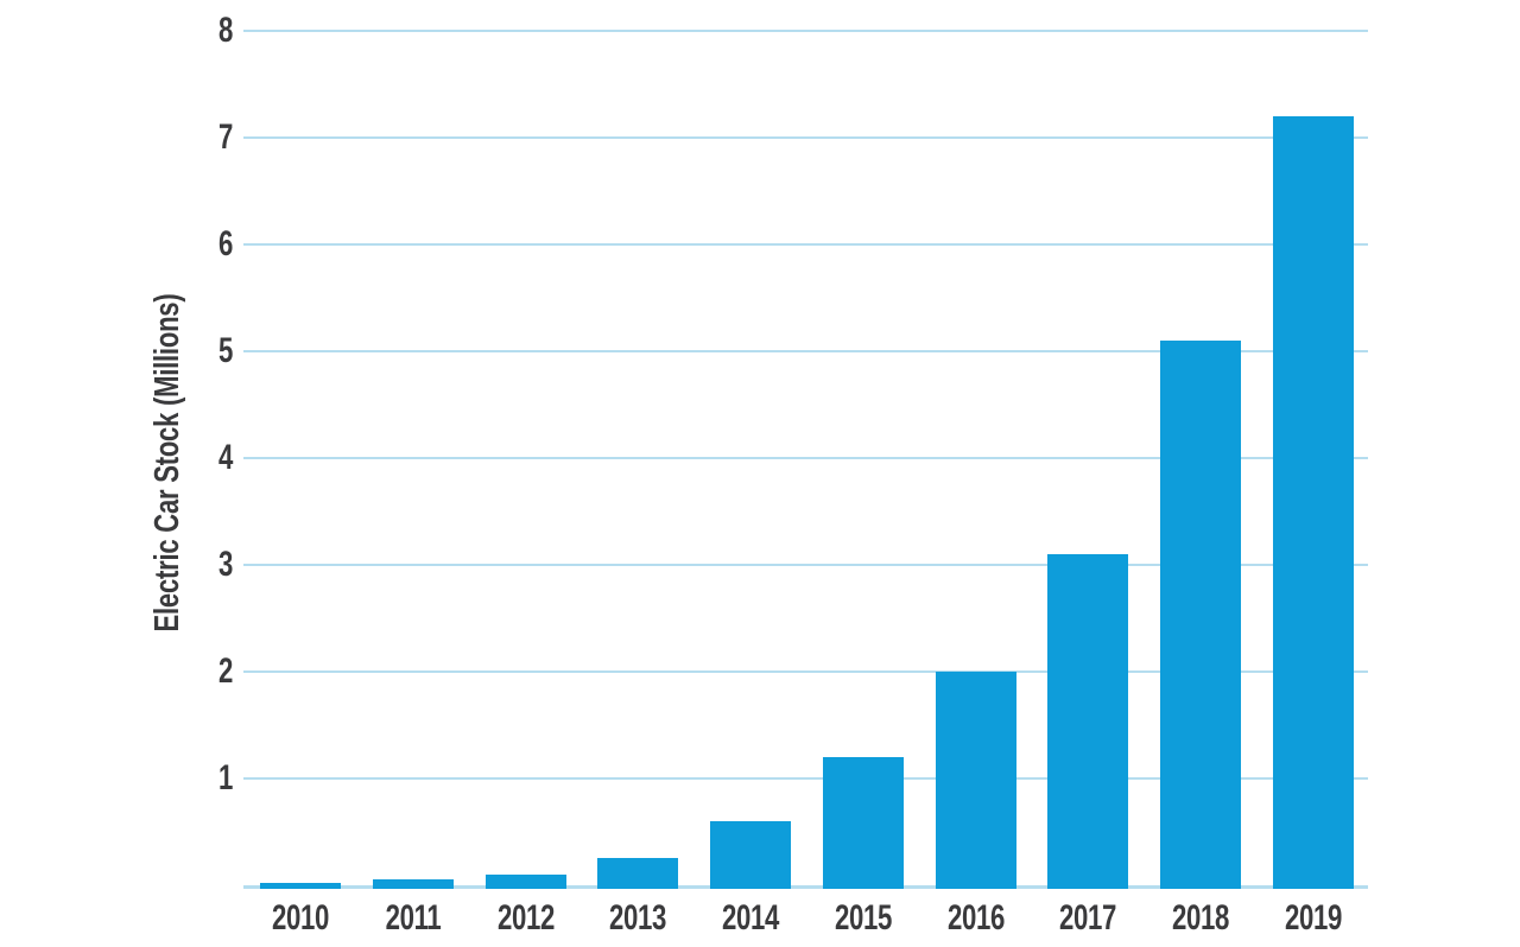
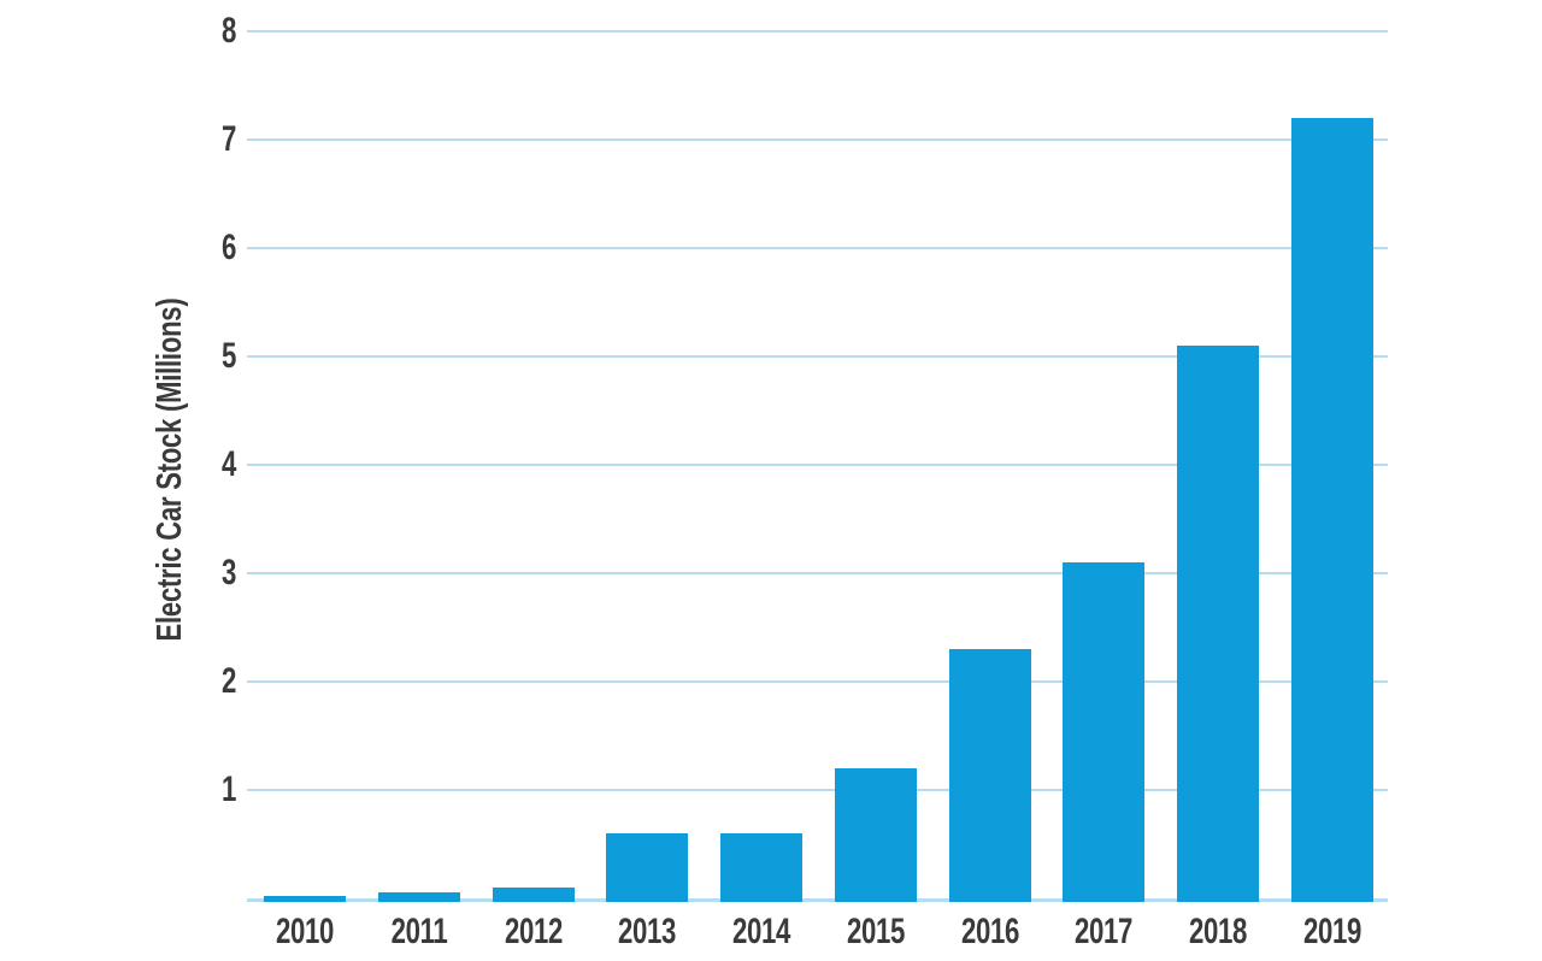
2013: 0.2 -> 0.6
2016: 2.0 -> 2.3
